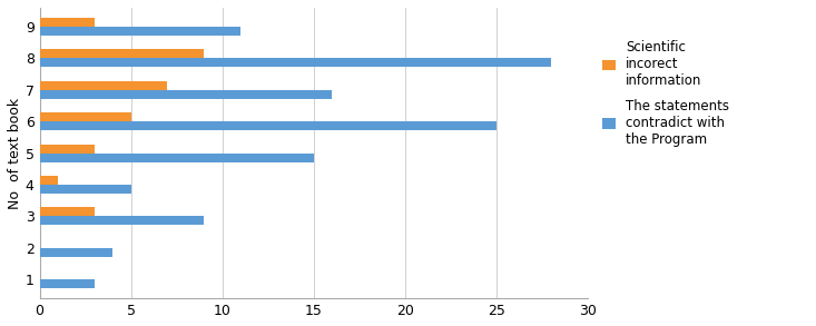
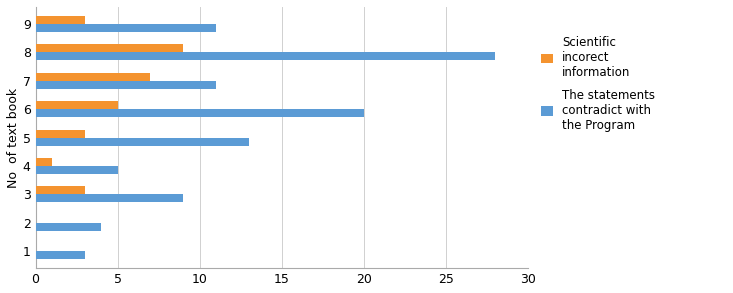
The statements contradict with the Program/7: 16 -> 11
The statements contradict with the Program/6: 25 -> 20
The statements contradict with the Program/5: 15 -> 13
